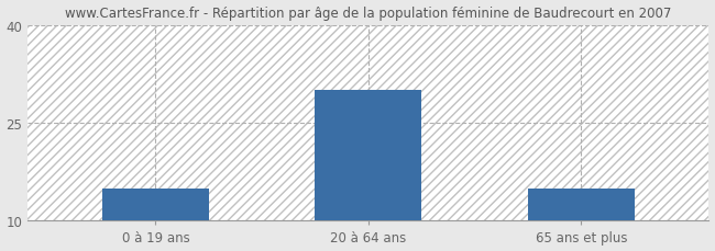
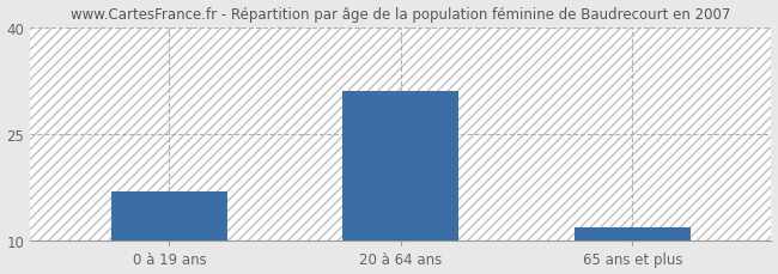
0 à 19 ans: 15 -> 17
20 à 64 ans: 30 -> 31
65 ans et plus: 15 -> 12
